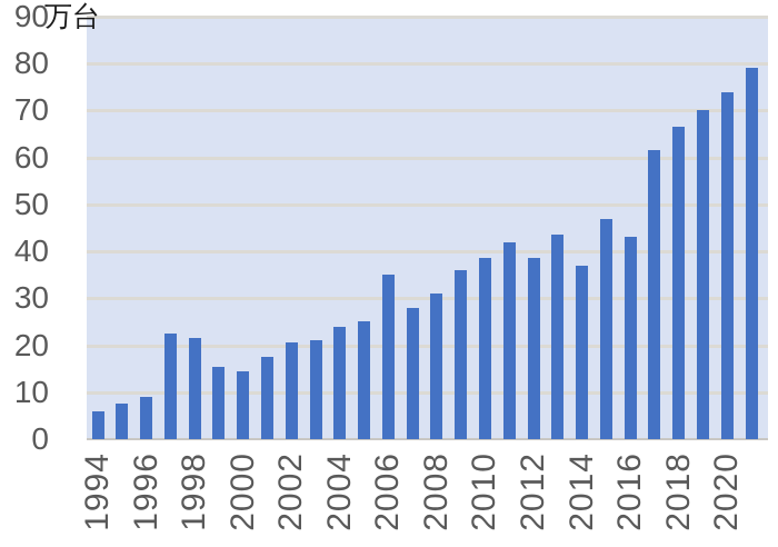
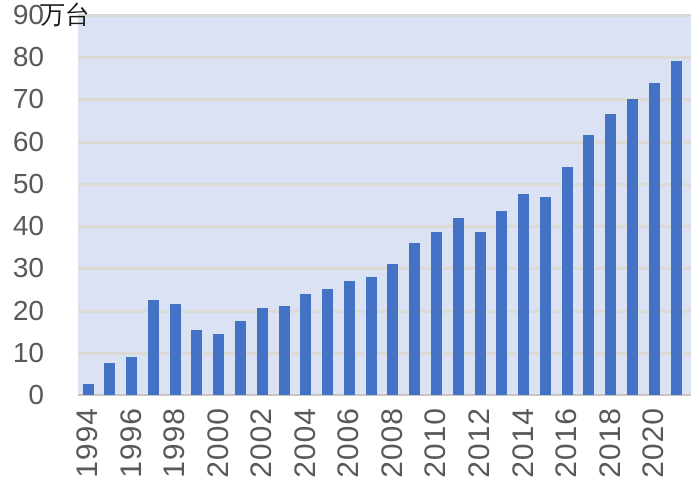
1994: 6 -> 2
2006: 35 -> 27
2014: 37 -> 48
2016: 43 -> 54
